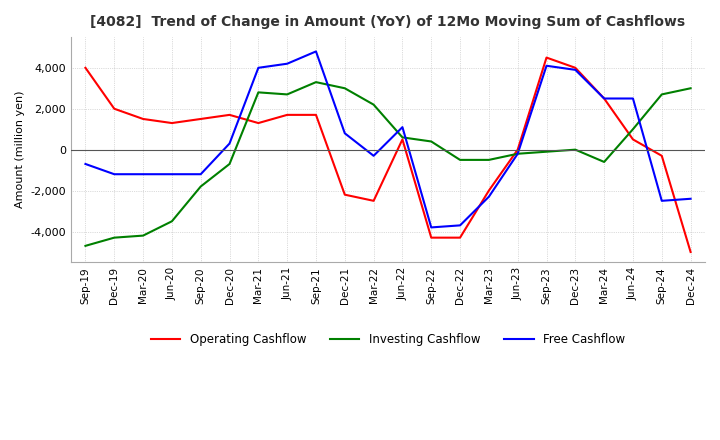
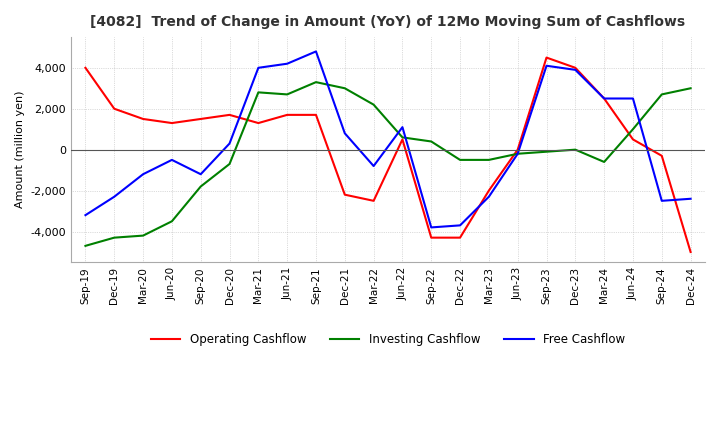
Free Cashflow/Sep-19: -700 -> -3,200
Free Cashflow/Dec-19: -1,200 -> -2,300
Free Cashflow/Jun-20: -1,200 -> -500
Free Cashflow/Mar-22: -300 -> -800
